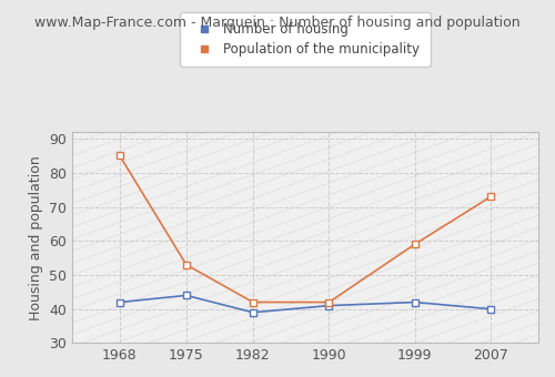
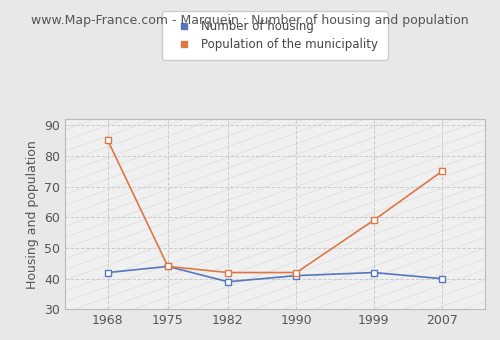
Population of the municipality/1975: 53 -> 44
Population of the municipality/2007: 73 -> 75
